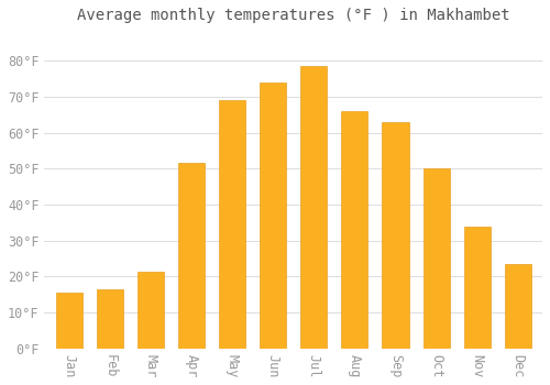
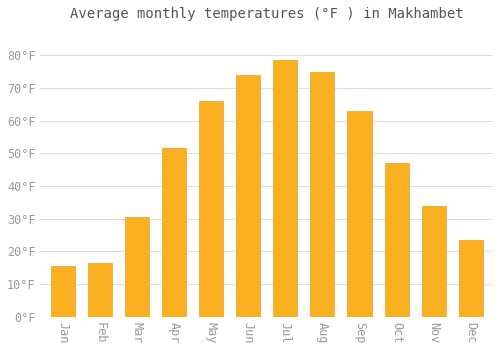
Mar: 21.5°F -> 30.5°F
May: 69.0°F -> 66.0°F
Aug: 66.0°F -> 75.0°F
Oct: 50.0°F -> 47.0°F
